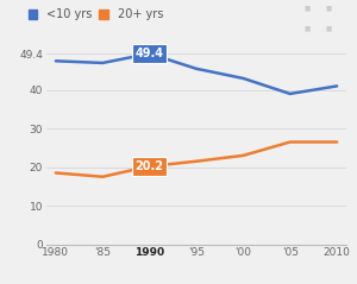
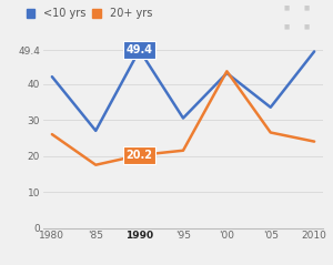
<10 yrs/1980: 47.5 -> 42.0
20+ yrs/1980: 18.5 -> 26.0
<10 yrs/'85: 47.0 -> 27.0
<10 yrs/'95: 45.5 -> 30.5
20+ yrs/'00: 23.0 -> 43.5
<10 yrs/'05: 39.0 -> 33.5
<10 yrs/2010: 41.0 -> 49.0
20+ yrs/2010: 26.5 -> 24.0
